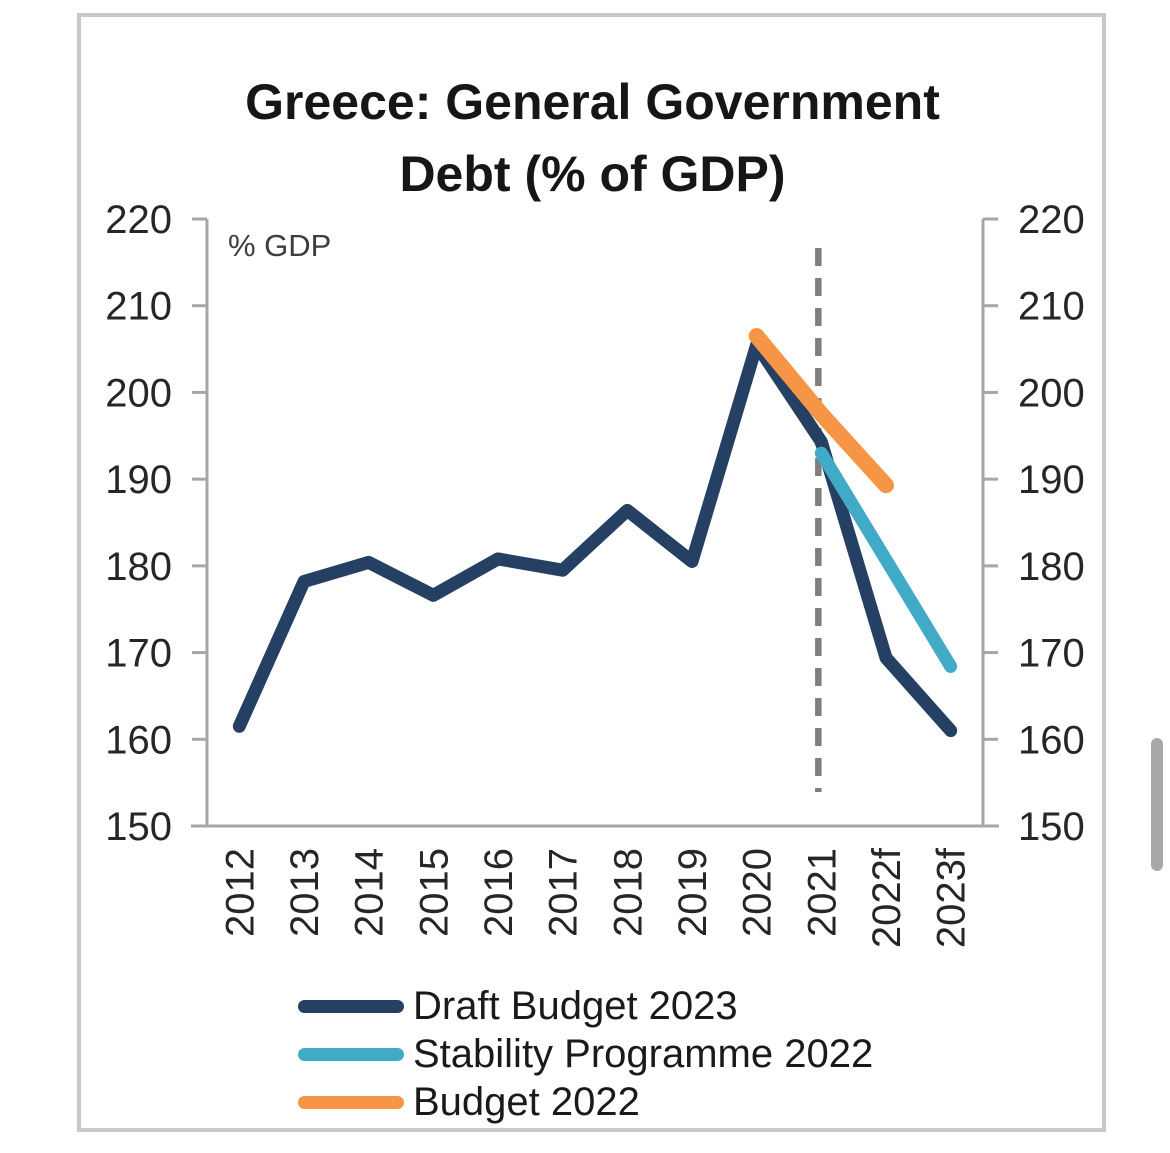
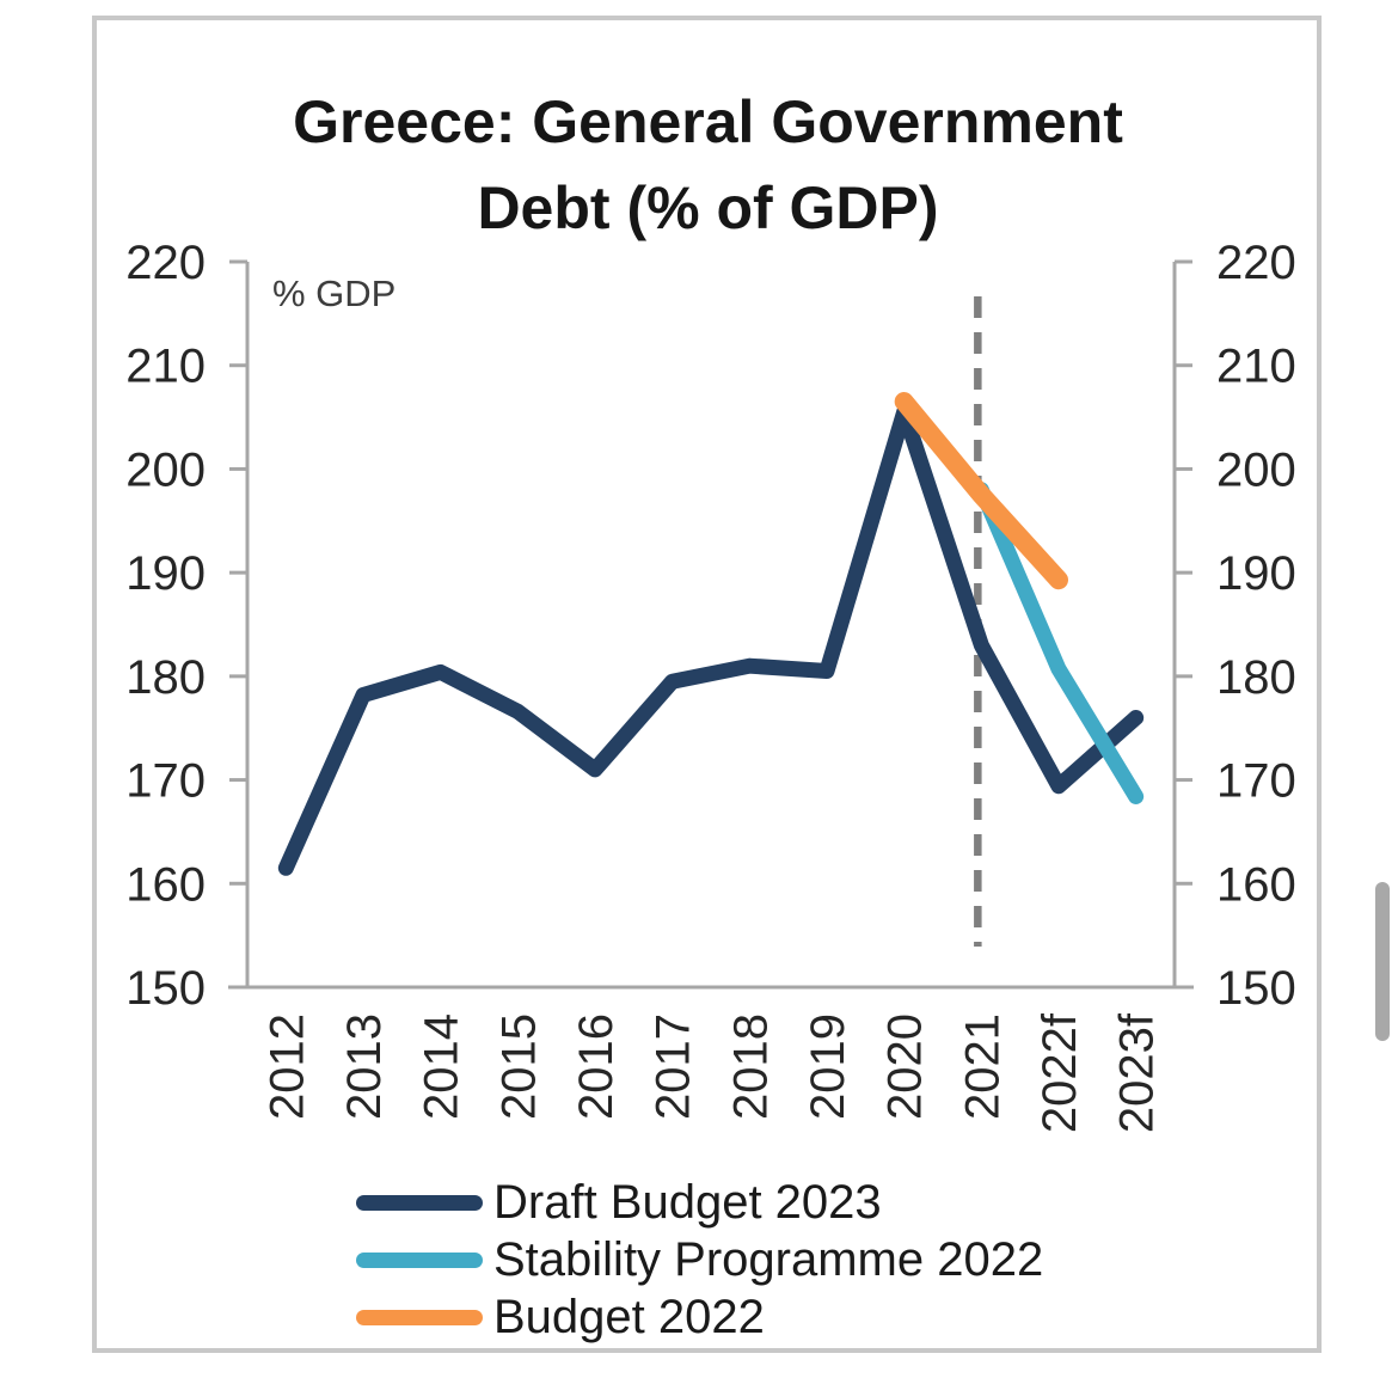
Draft Budget 2023/2016: 181 -> 171
Draft Budget 2023/2018: 186 -> 181
Draft Budget 2023/2021: 194 -> 183
Stability Programme 2022/2021: 193 -> 198
Draft Budget 2023/2023f: 161 -> 176
